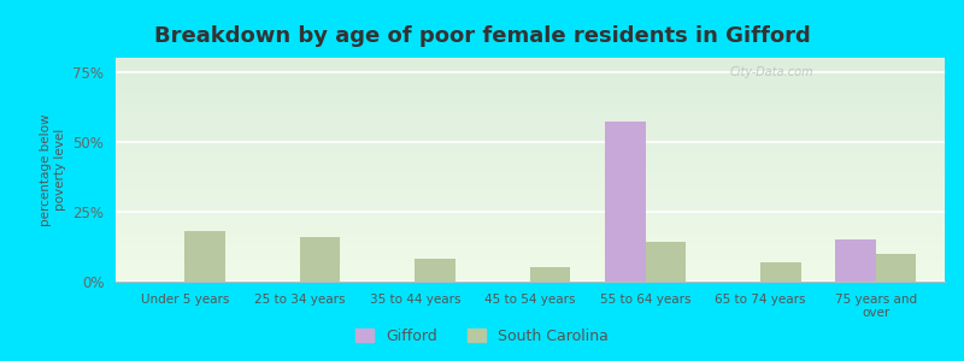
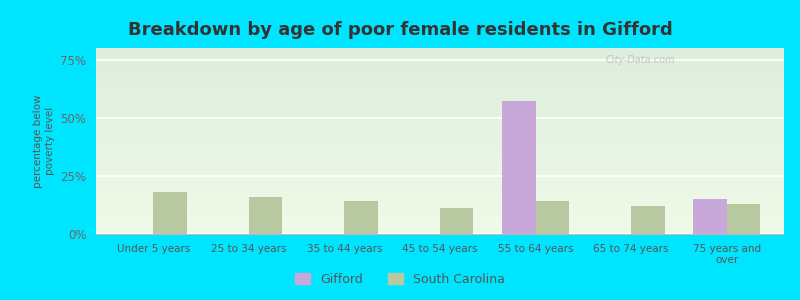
South Carolina/35 to 44 years: 8% -> 14%
South Carolina/45 to 54 years: 5% -> 11%
South Carolina/65 to 74 years: 7% -> 12%
South Carolina/75 years and over: 10% -> 13%
